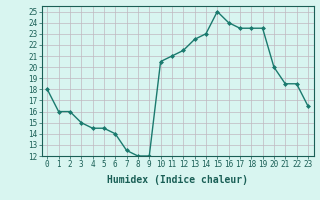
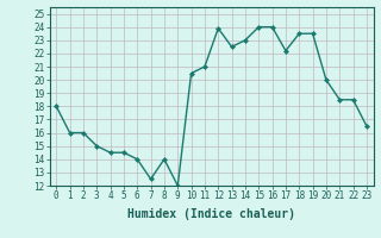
8: 12.0 -> 14.0
12: 21.5 -> 23.9
15: 25.0 -> 24.0
17: 23.5 -> 22.2
